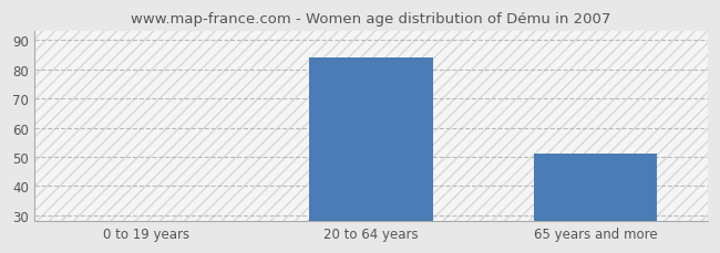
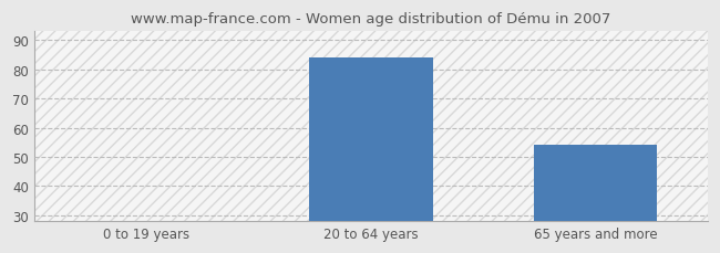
65 years and more: 51 -> 54
